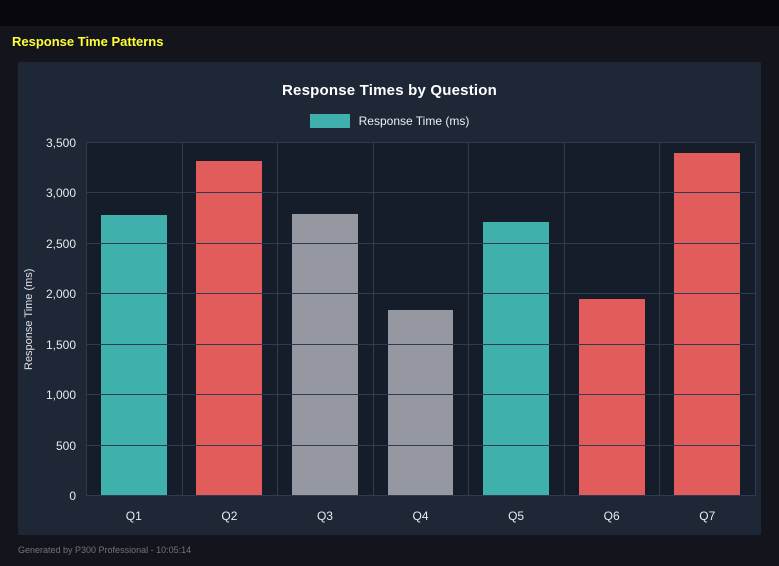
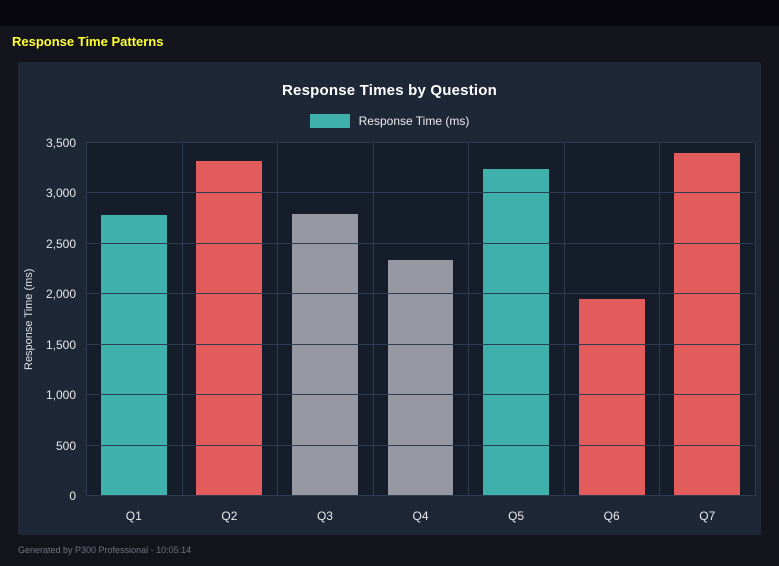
Q4: 1840 -> 2340
Q5: 2720 -> 3240
